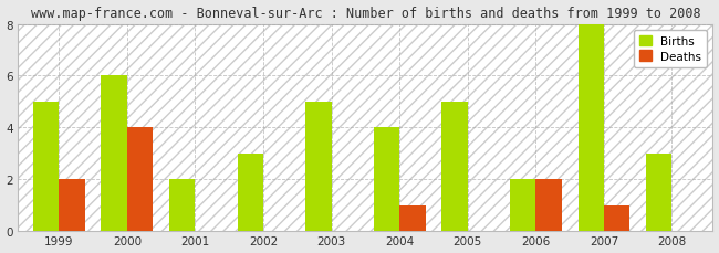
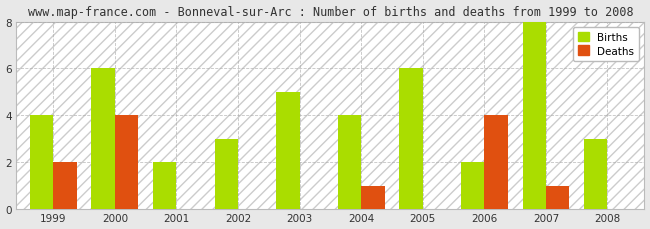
Births/1999: 5 -> 4
Births/2005: 5 -> 6
Deaths/2006: 2 -> 4
